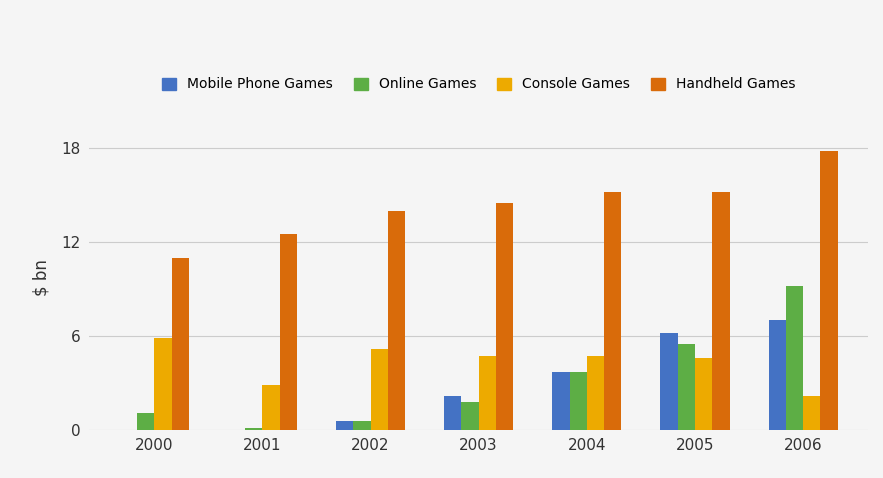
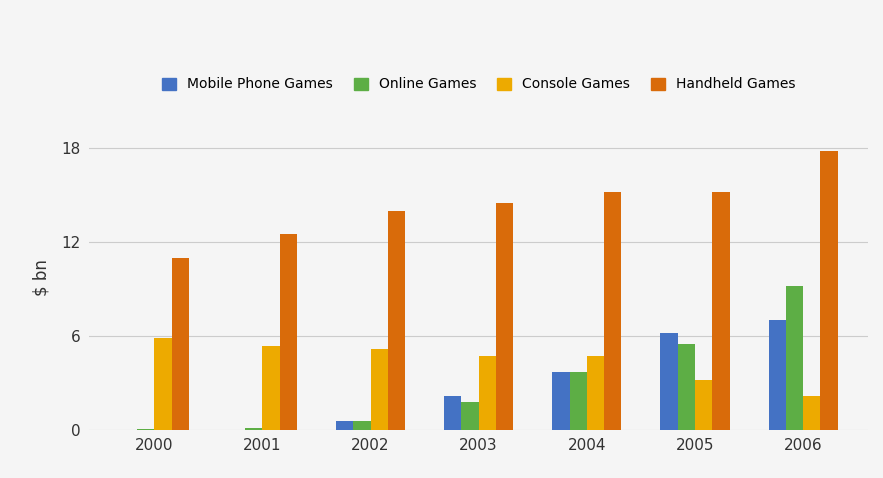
Online Games/2000: 1.1 -> 0.1
Console Games/2001: 2.9 -> 5.4
Console Games/2005: 4.6 -> 3.2
